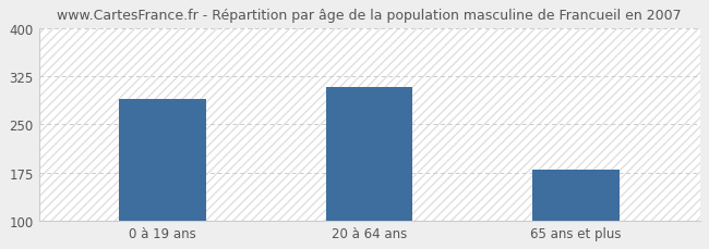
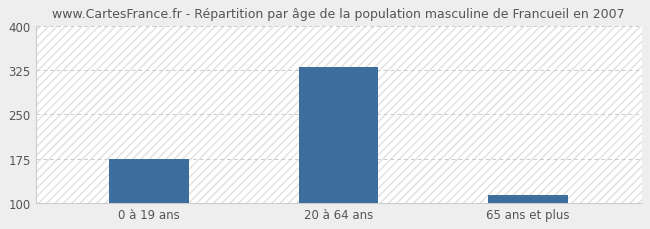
0 à 19 ans: 290 -> 175
20 à 64 ans: 308 -> 330
65 ans et plus: 180 -> 113
